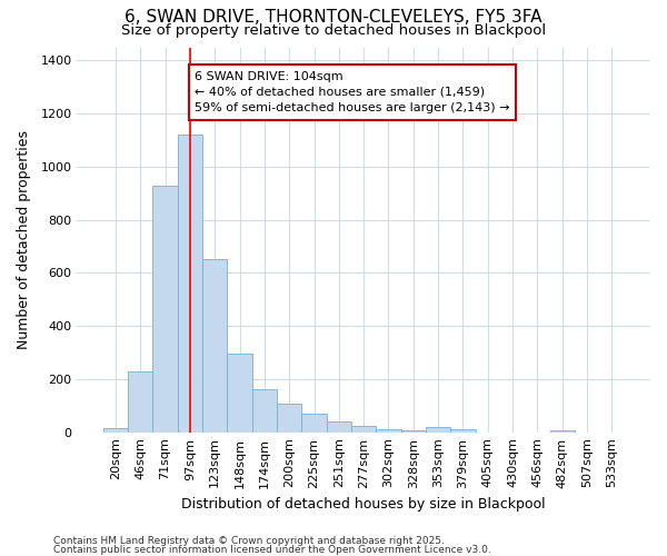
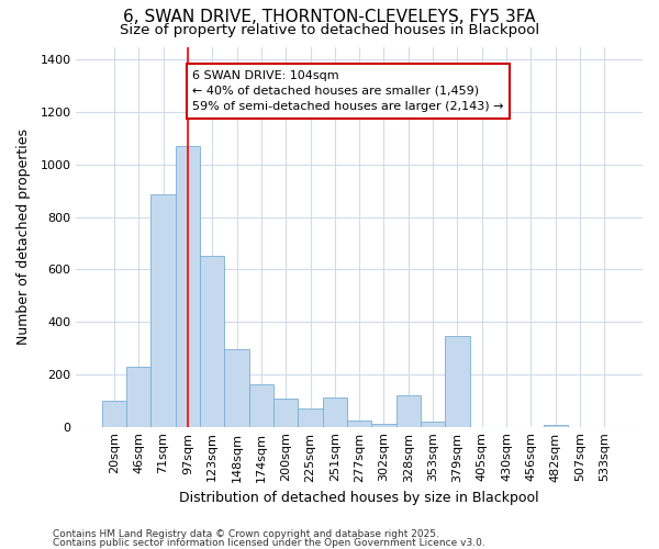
20sqm: 15 -> 100
71sqm: 930 -> 885
97sqm: 1120 -> 1070
251sqm: 42 -> 110
328sqm: 5 -> 120
379sqm: 10 -> 345
